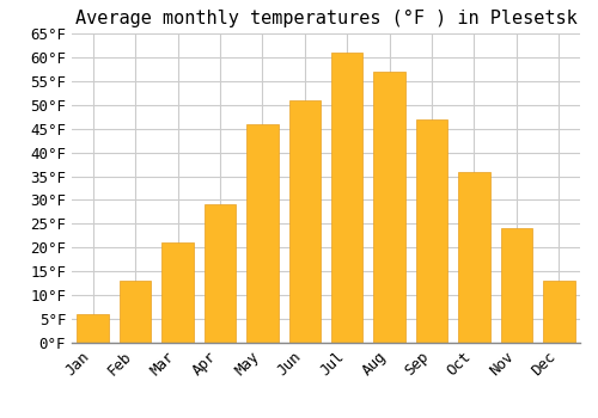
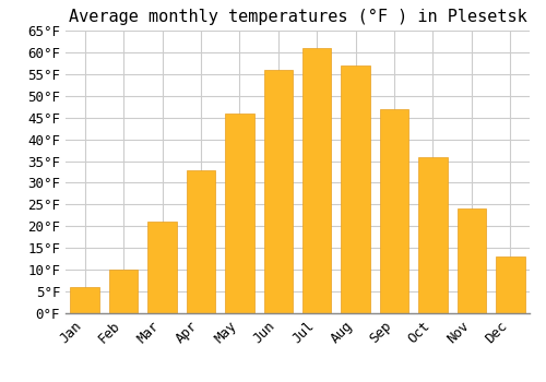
Feb: 13°F -> 10°F
Apr: 29°F -> 33°F
Jun: 51°F -> 56°F
